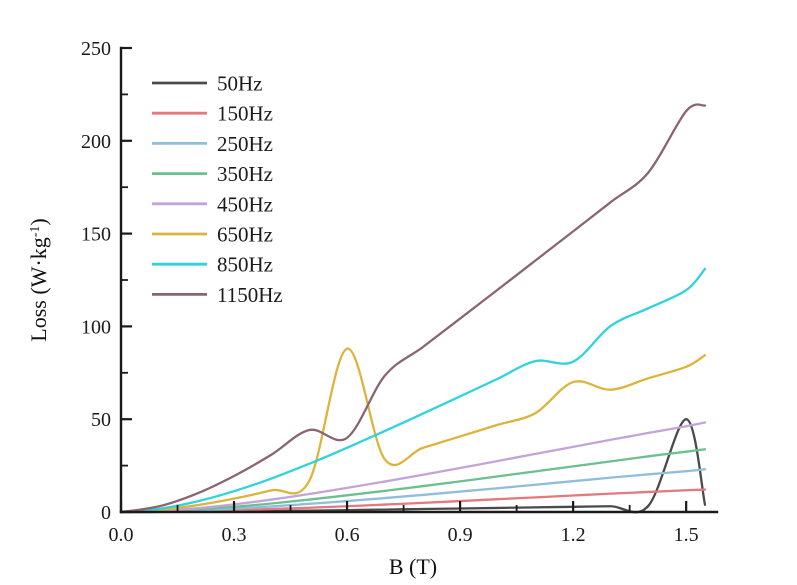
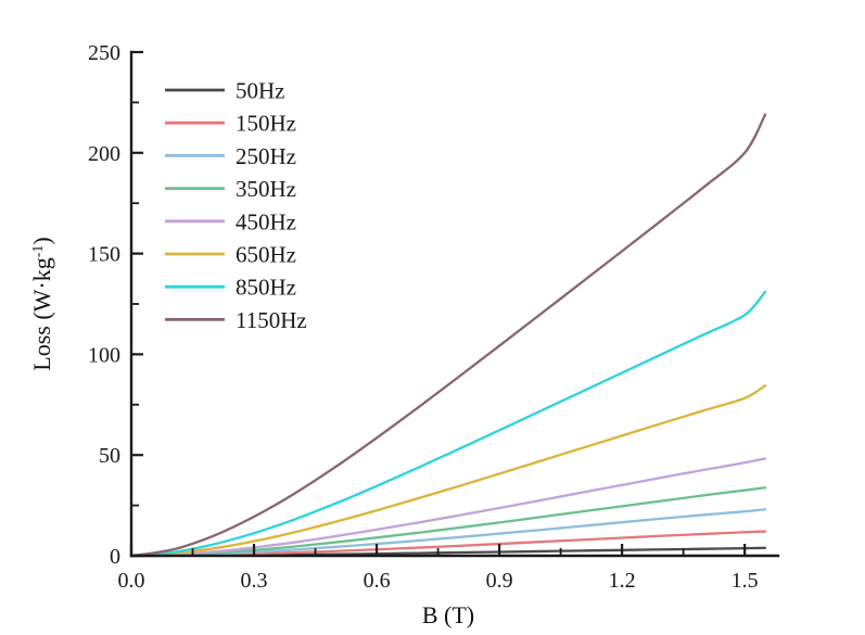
650Hz/0.6: 88 -> 22
1150Hz/0.6: 40 -> 58
650Hz/1.2: 70 -> 60
850Hz/1.2: 81 -> 91
50Hz/1.5: 50 -> 4
1150Hz/1.5: 216 -> 200
